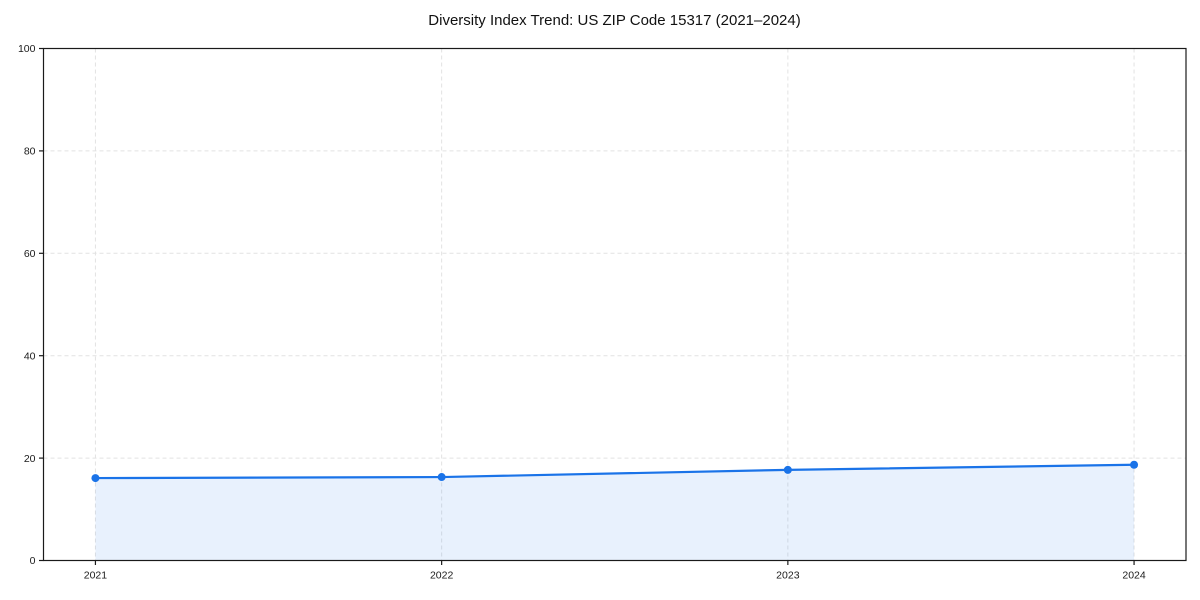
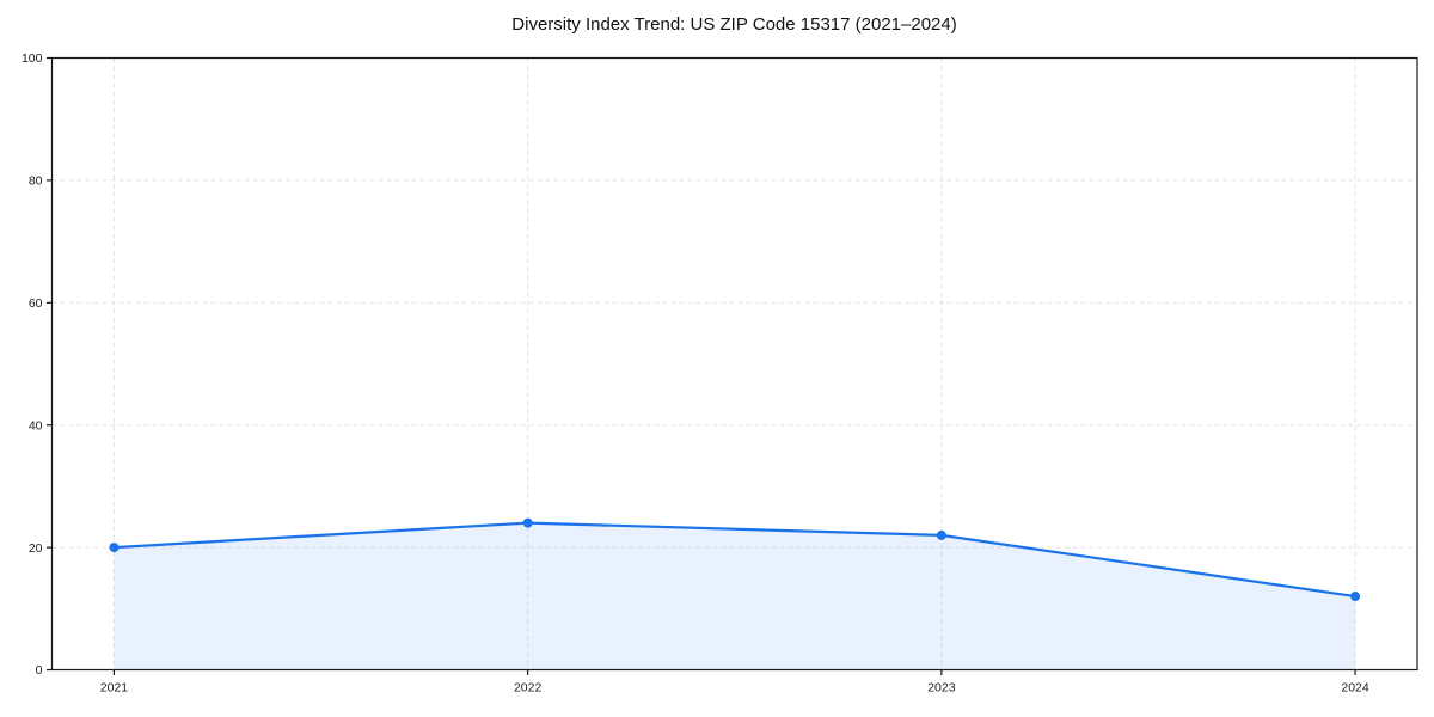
2021: 16 -> 20
2022: 16 -> 24
2023: 18 -> 22
2024: 19 -> 12
